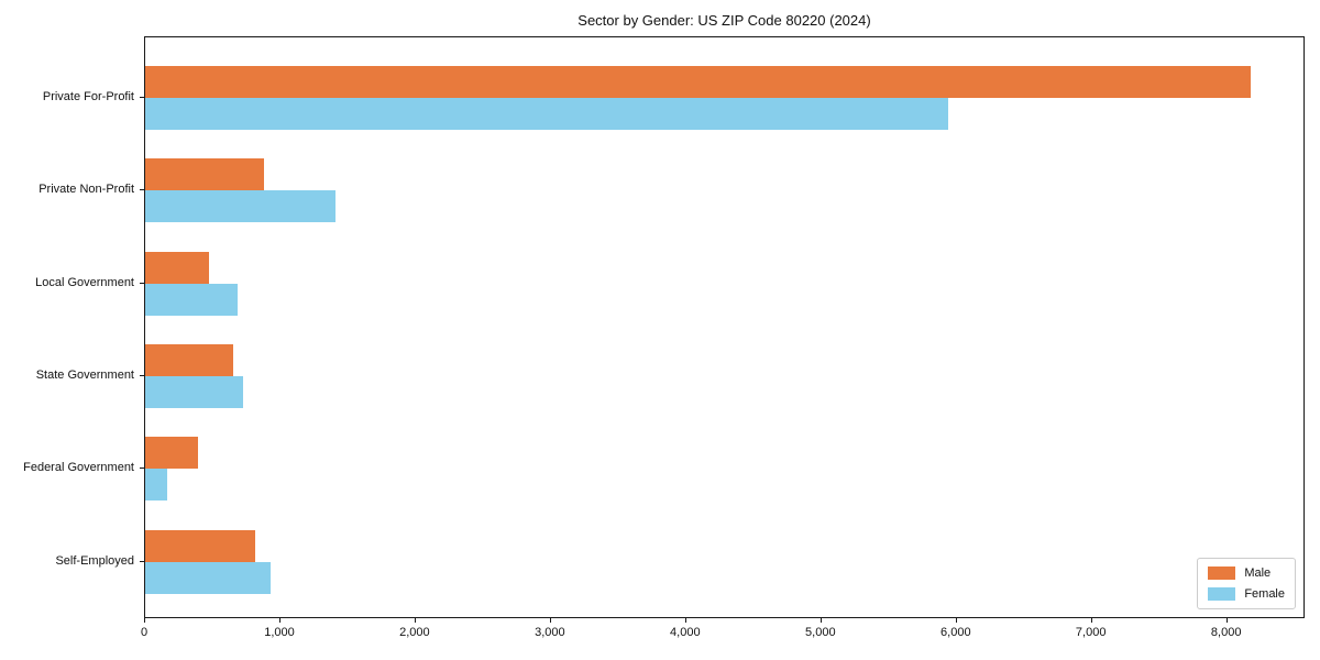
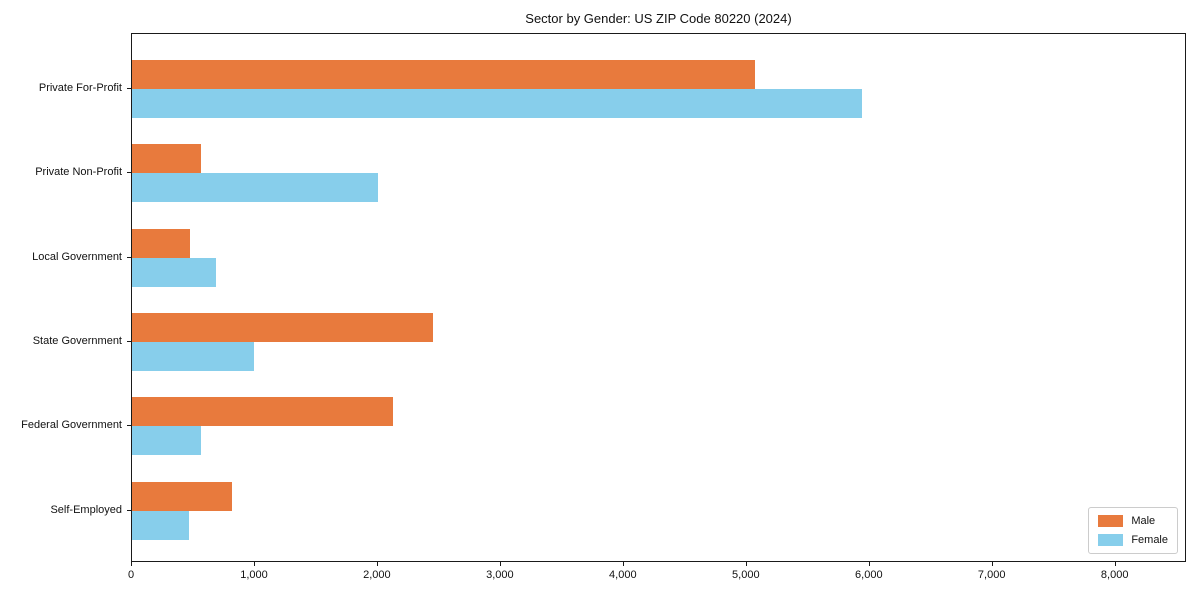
Male/Private For-Profit: 8170 -> 5070
Male/Private Non-Profit: 880 -> 560
Female/Private Non-Profit: 1410 -> 2000
Male/State Government: 650 -> 2450
Female/State Government: 720 -> 990
Male/Federal Government: 390 -> 2120
Female/Federal Government: 160 -> 560
Female/Self-Employed: 920 -> 460
